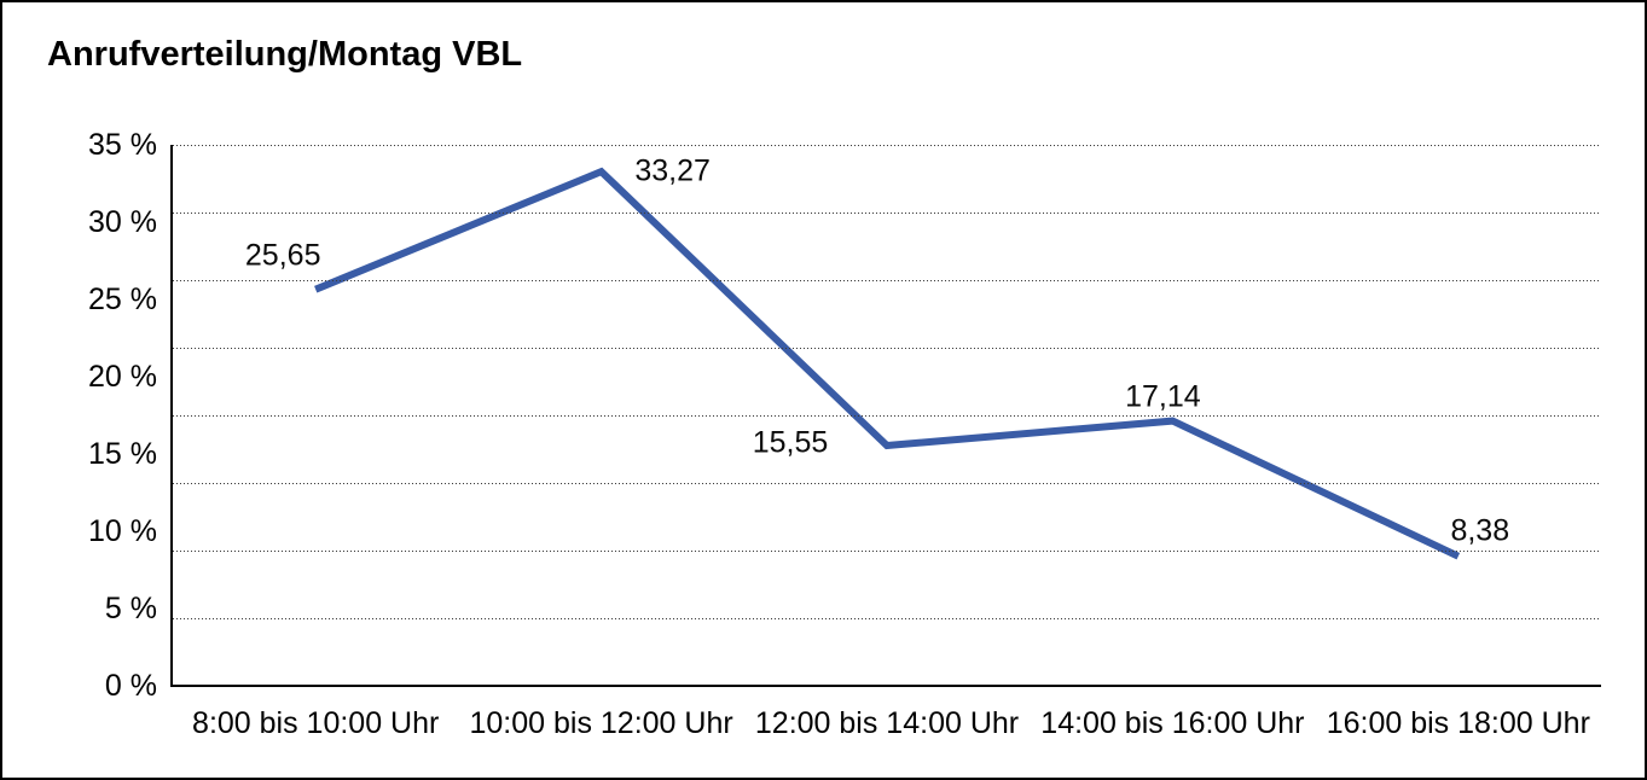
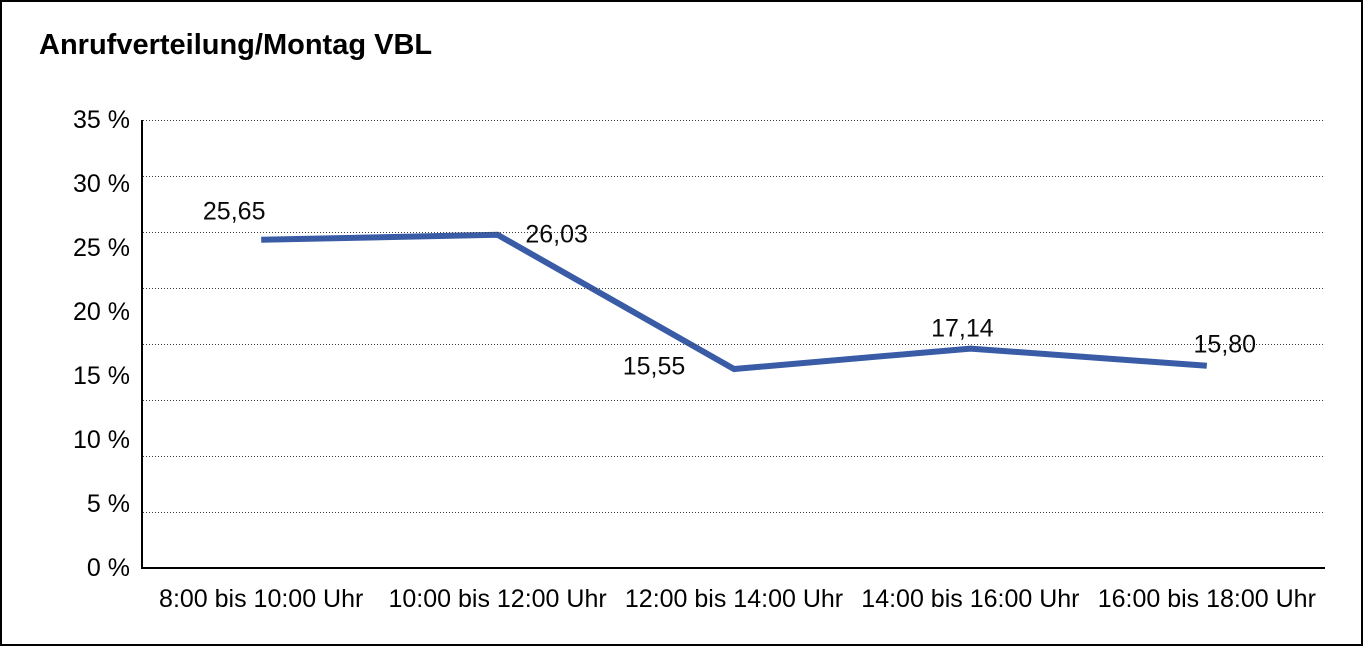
10:00 bis 12:00 Uhr: 33,27 -> 26,03
16:00 bis 18:00 Uhr: 8,38 -> 15,80
